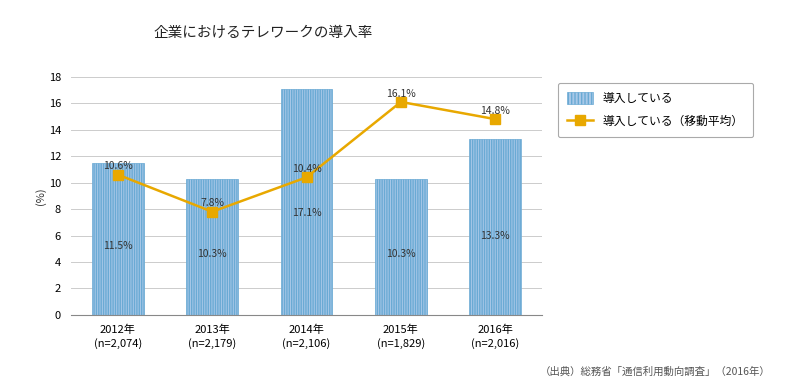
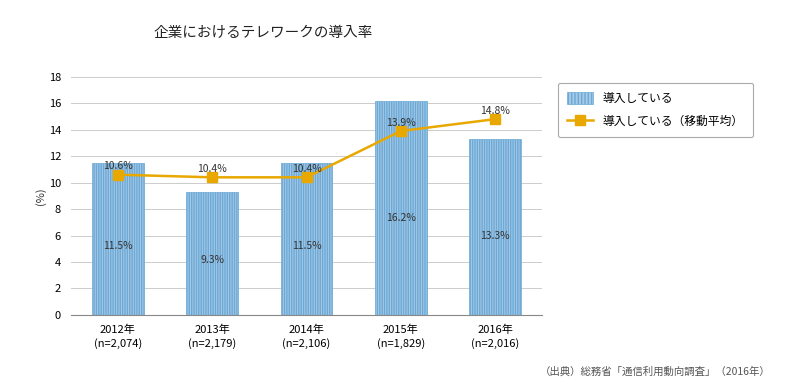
導入している/2013年 (n=2,179): 10.3% -> 9.3%
導入している（移動平均）/2013年 (n=2,179): 7.8% -> 10.4%
導入している/2014年 (n=2,106): 17.1% -> 11.5%
導入している/2015年 (n=1,829): 10.3% -> 16.2%
導入している（移動平均）/2015年 (n=1,829): 16.1% -> 13.9%
